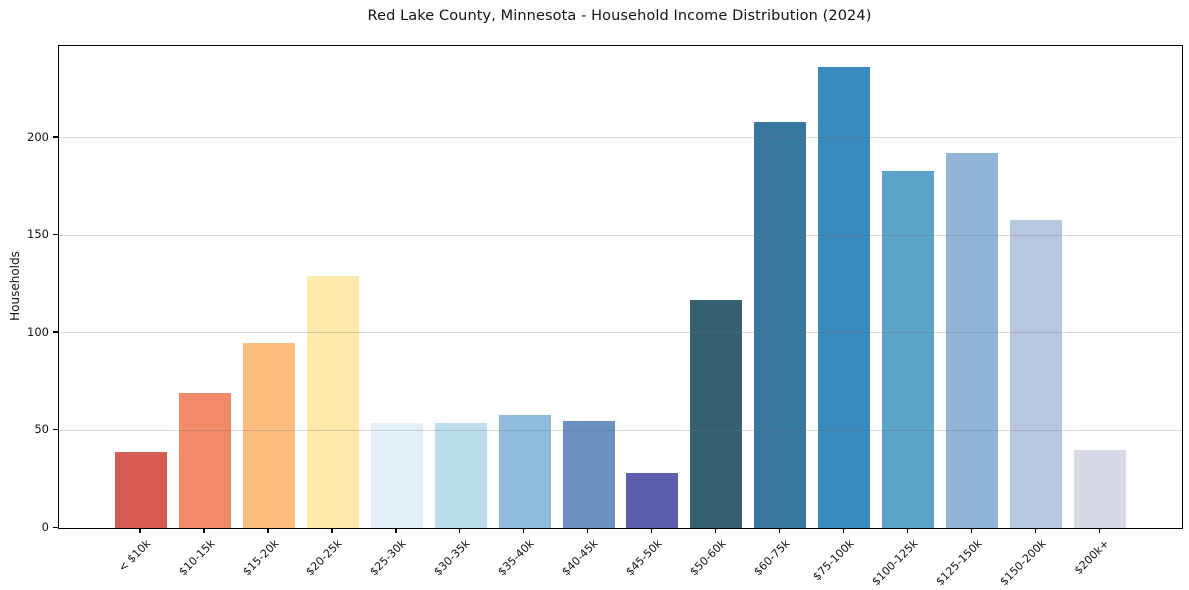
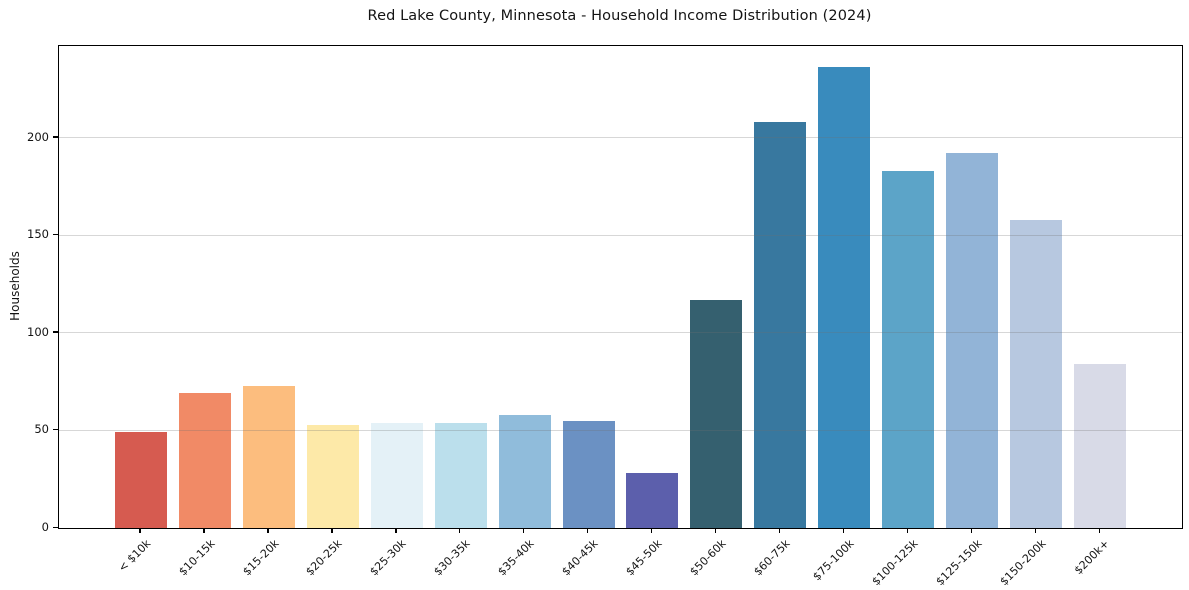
< $10k: 39 -> 49
$15-20k: 95 -> 73
$20-25k: 129 -> 53
$200k+: 40 -> 84
